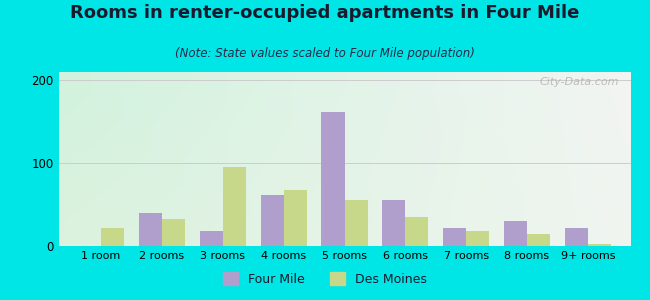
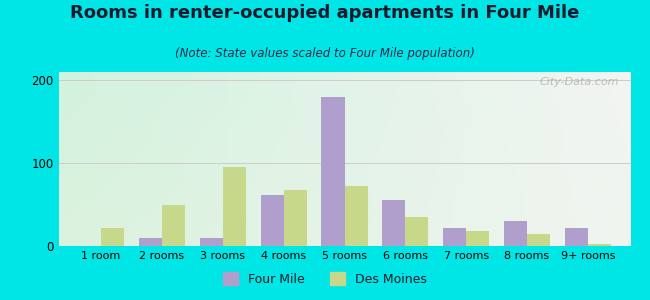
Four Mile/2 rooms: 40 -> 10
Des Moines/2 rooms: 32 -> 50
Four Mile/3 rooms: 18 -> 10
Four Mile/5 rooms: 162 -> 180
Des Moines/5 rooms: 56 -> 72
